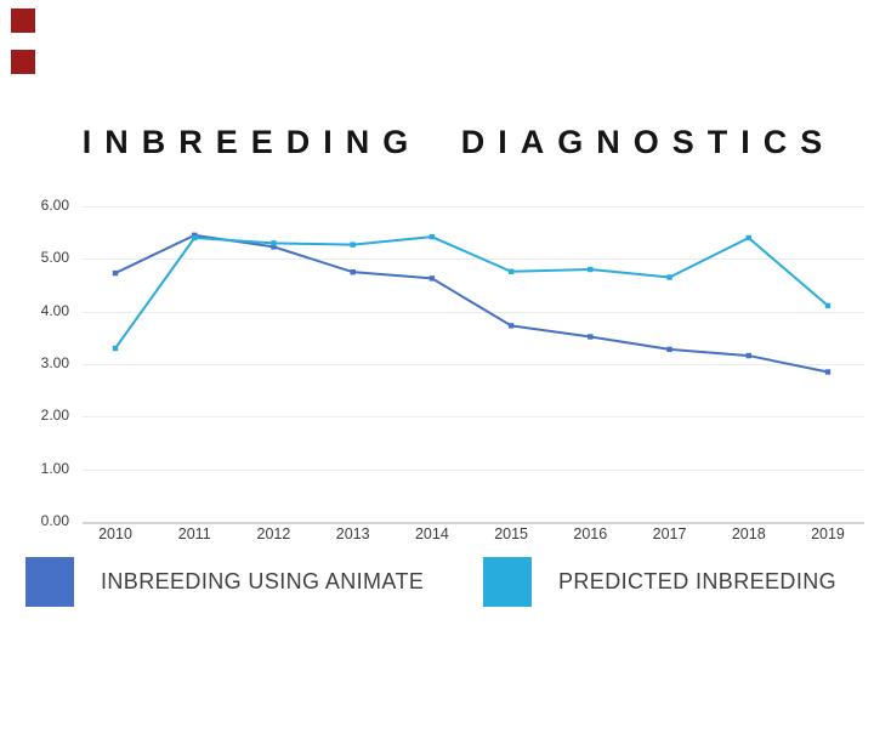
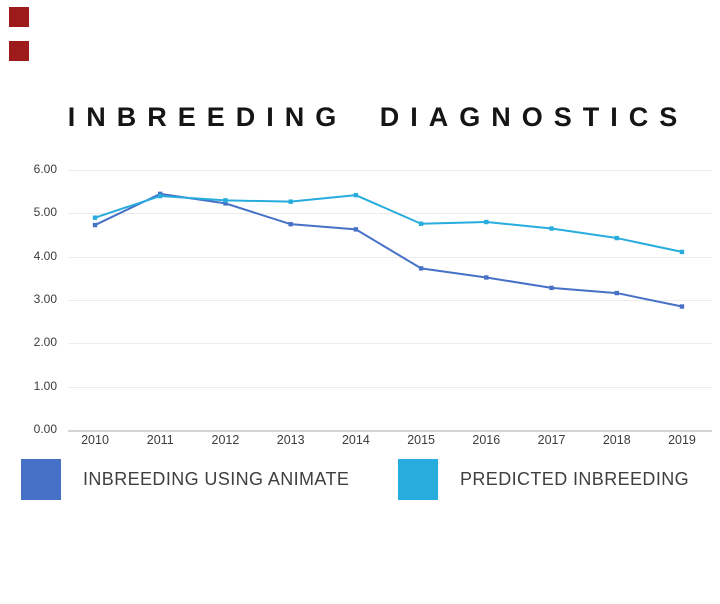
PREDICTED INBREEDING/2010: 3.3 -> 4.9
PREDICTED INBREEDING/2018: 5.4 -> 4.4
